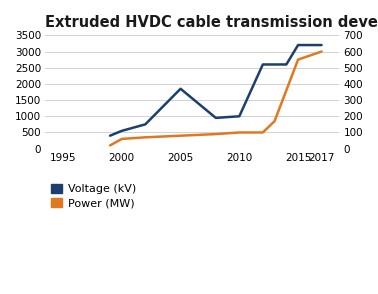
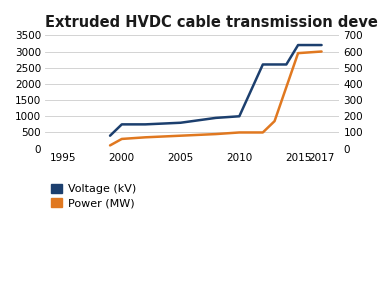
Voltage (kV)/2000: 550 -> 750
Voltage (kV)/2005: 1850 -> 800
Power (MW)/2015: 550 -> 590
